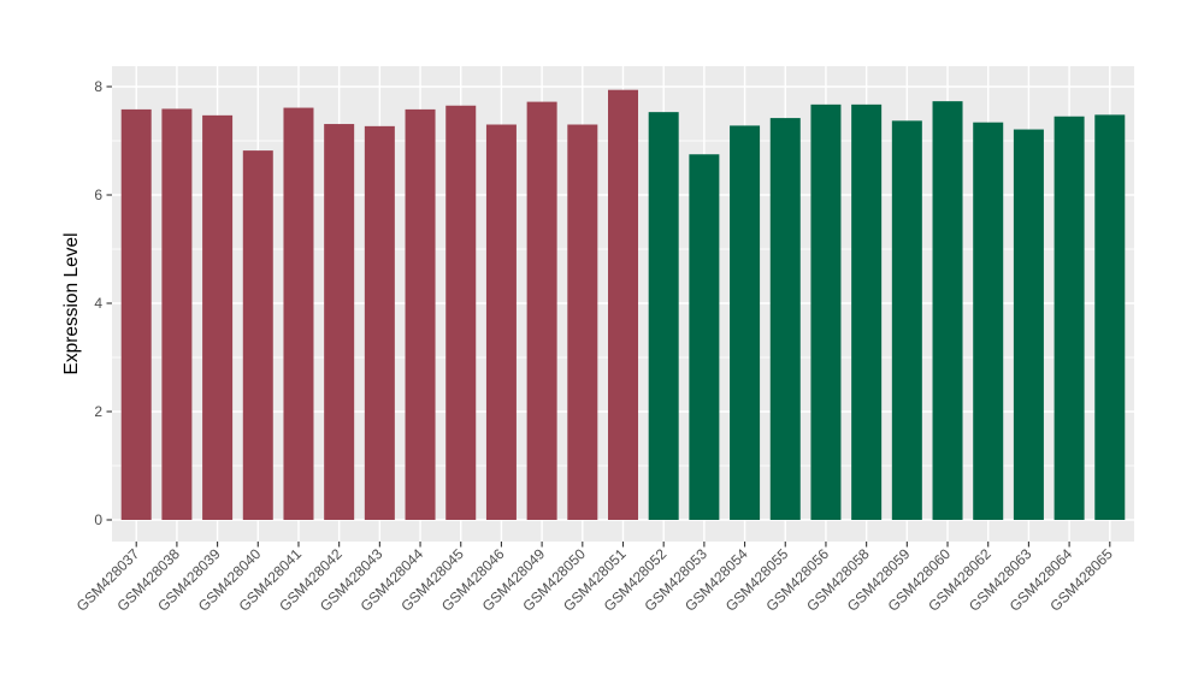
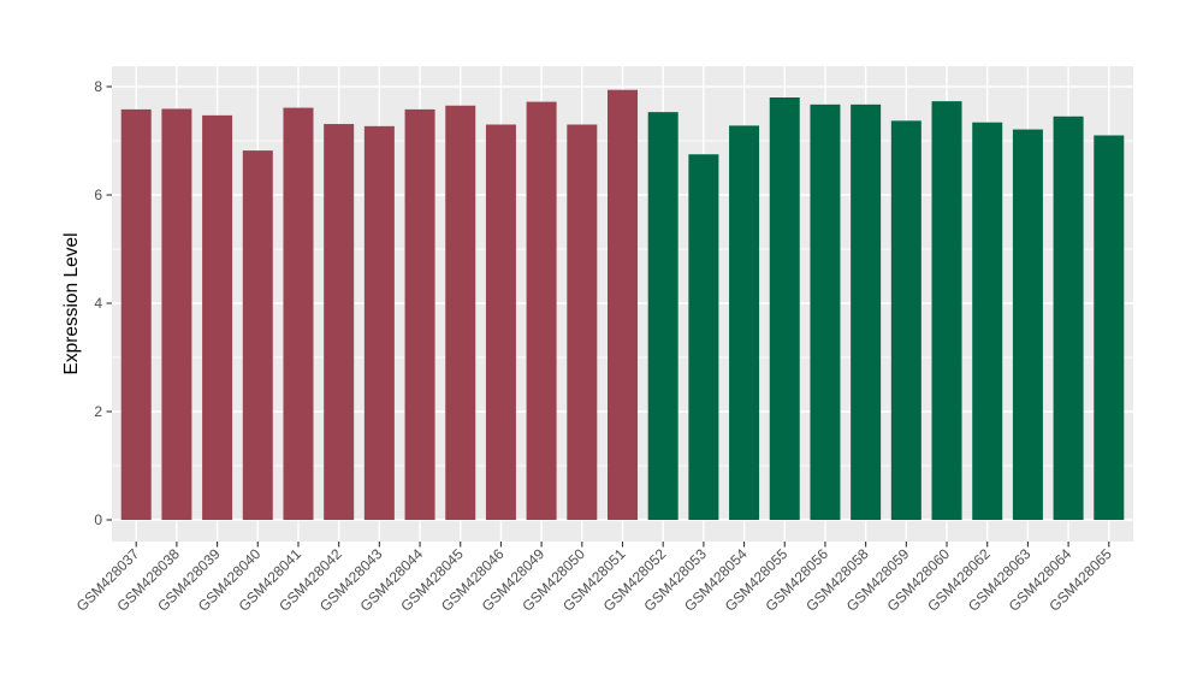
GSM428055: 7.4 -> 7.8
GSM428065: 7.5 -> 7.1
